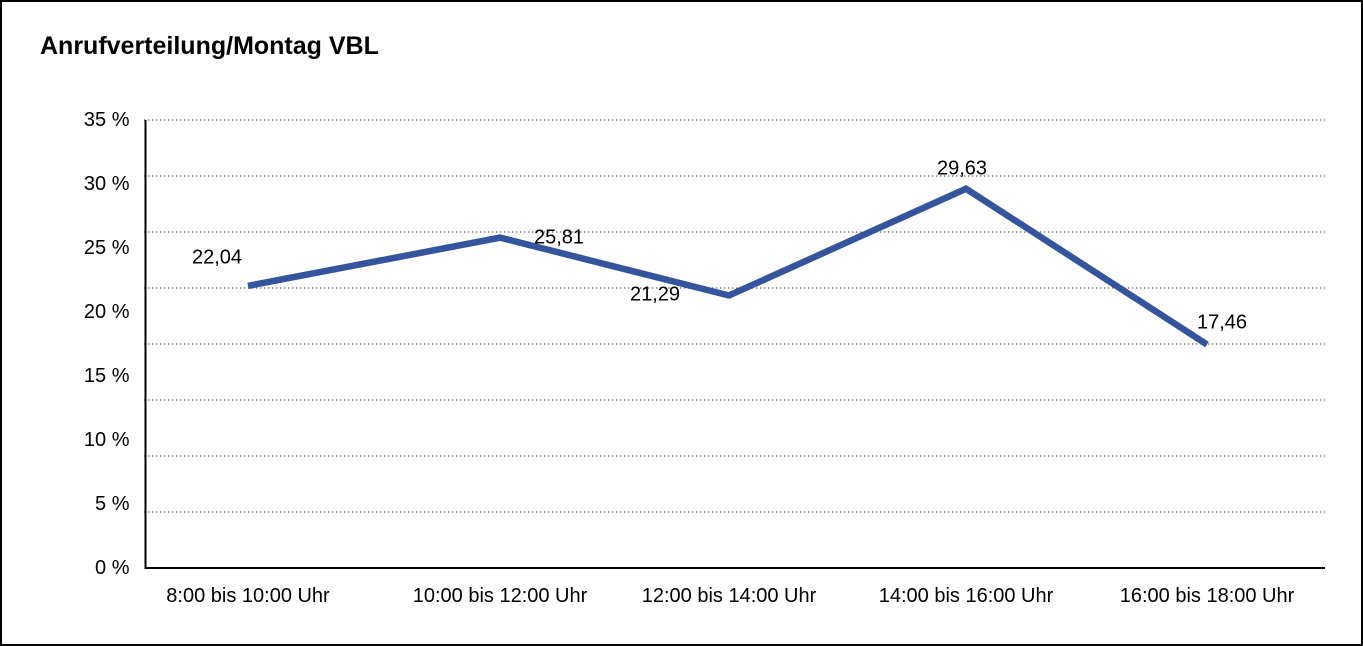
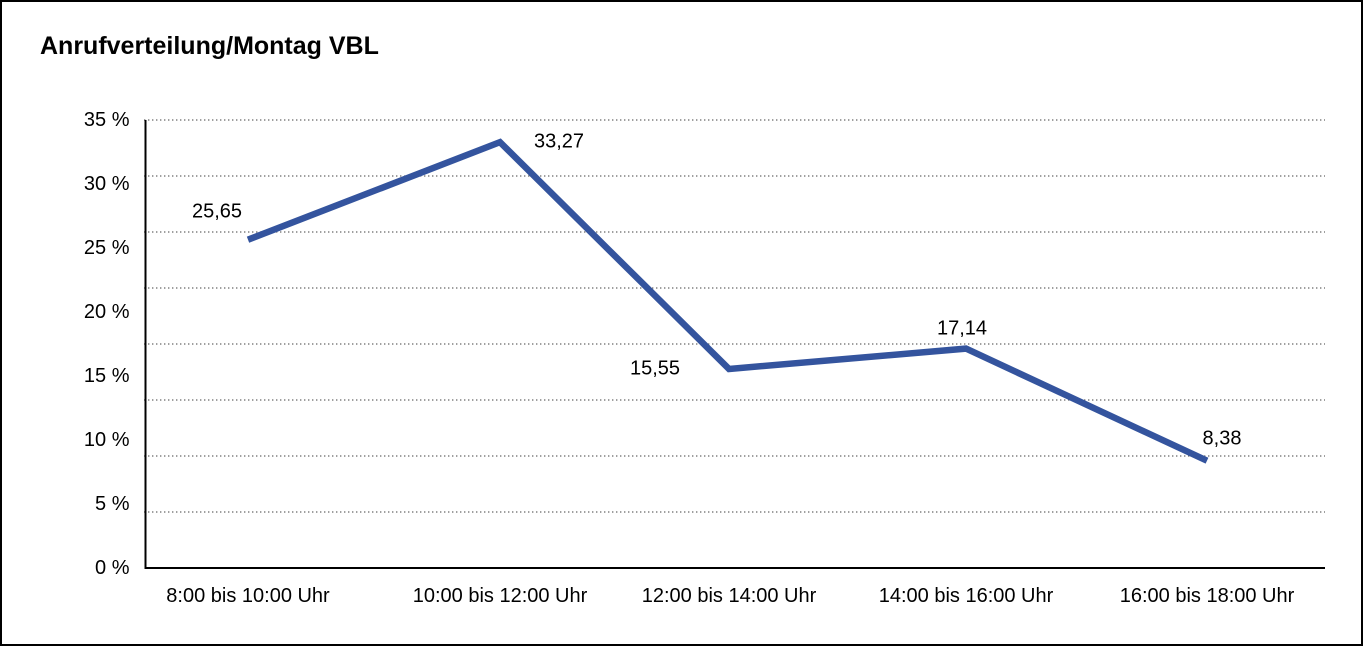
8:00 bis 10:00 Uhr: 22,04 -> 25,65
10:00 bis 12:00 Uhr: 25,81 -> 33,27
12:00 bis 14:00 Uhr: 21,29 -> 15,55
14:00 bis 16:00 Uhr: 29,63 -> 17,14
16:00 bis 18:00 Uhr: 17,46 -> 8,38
